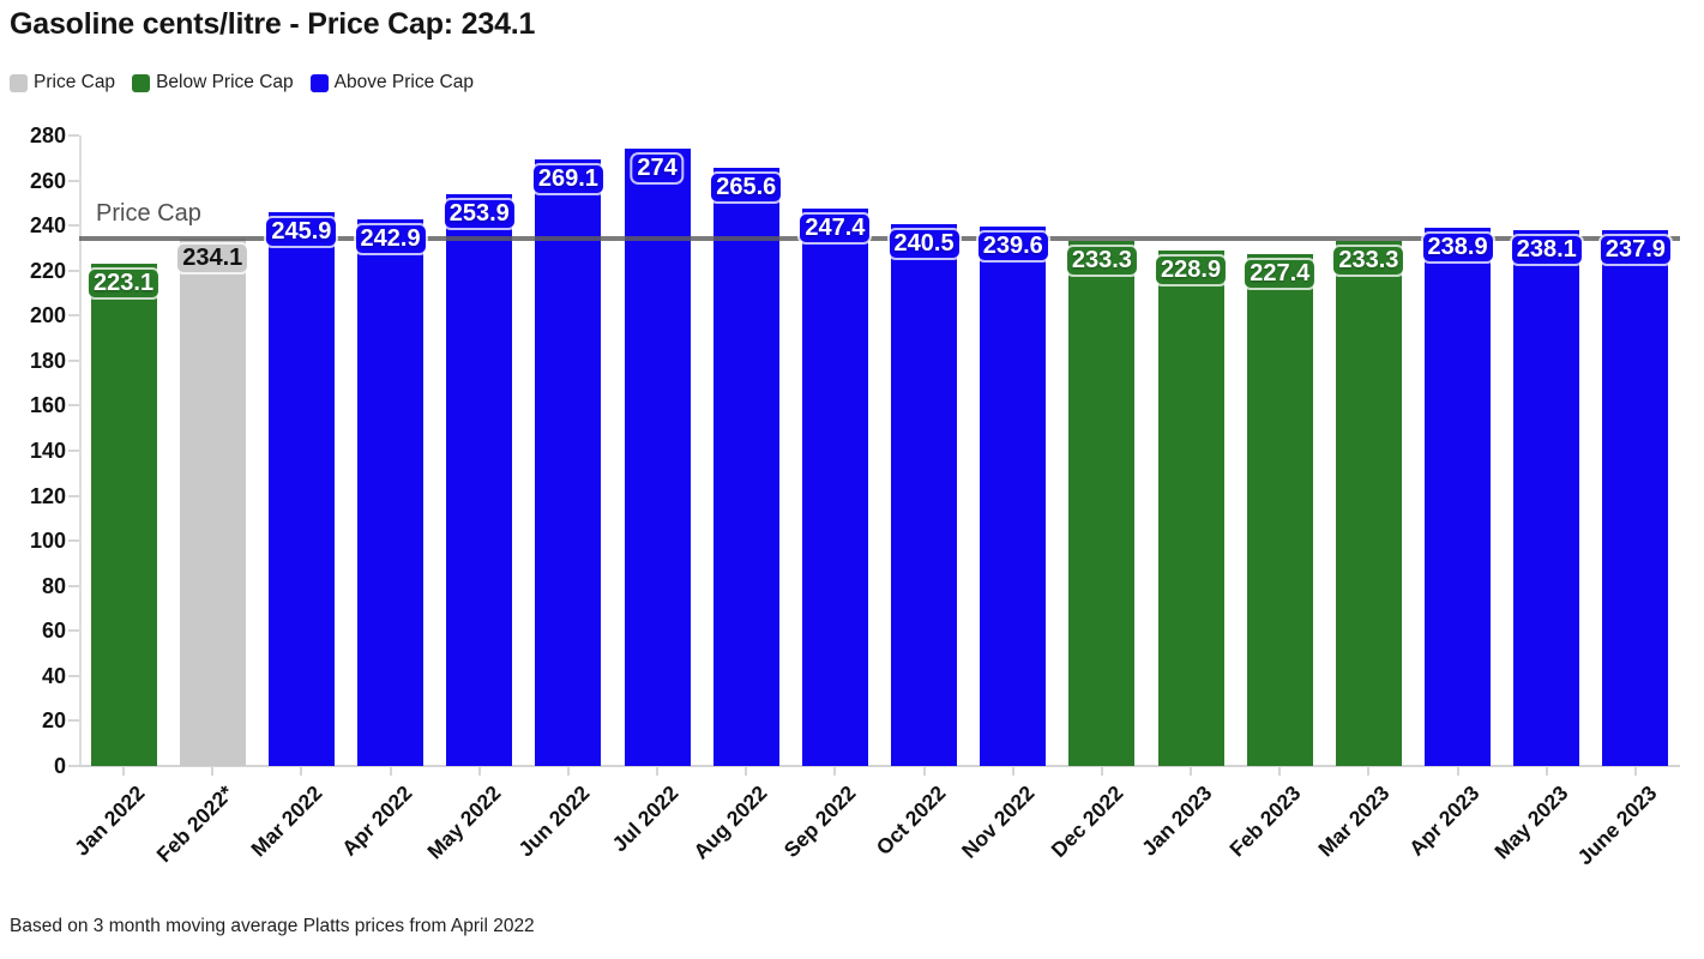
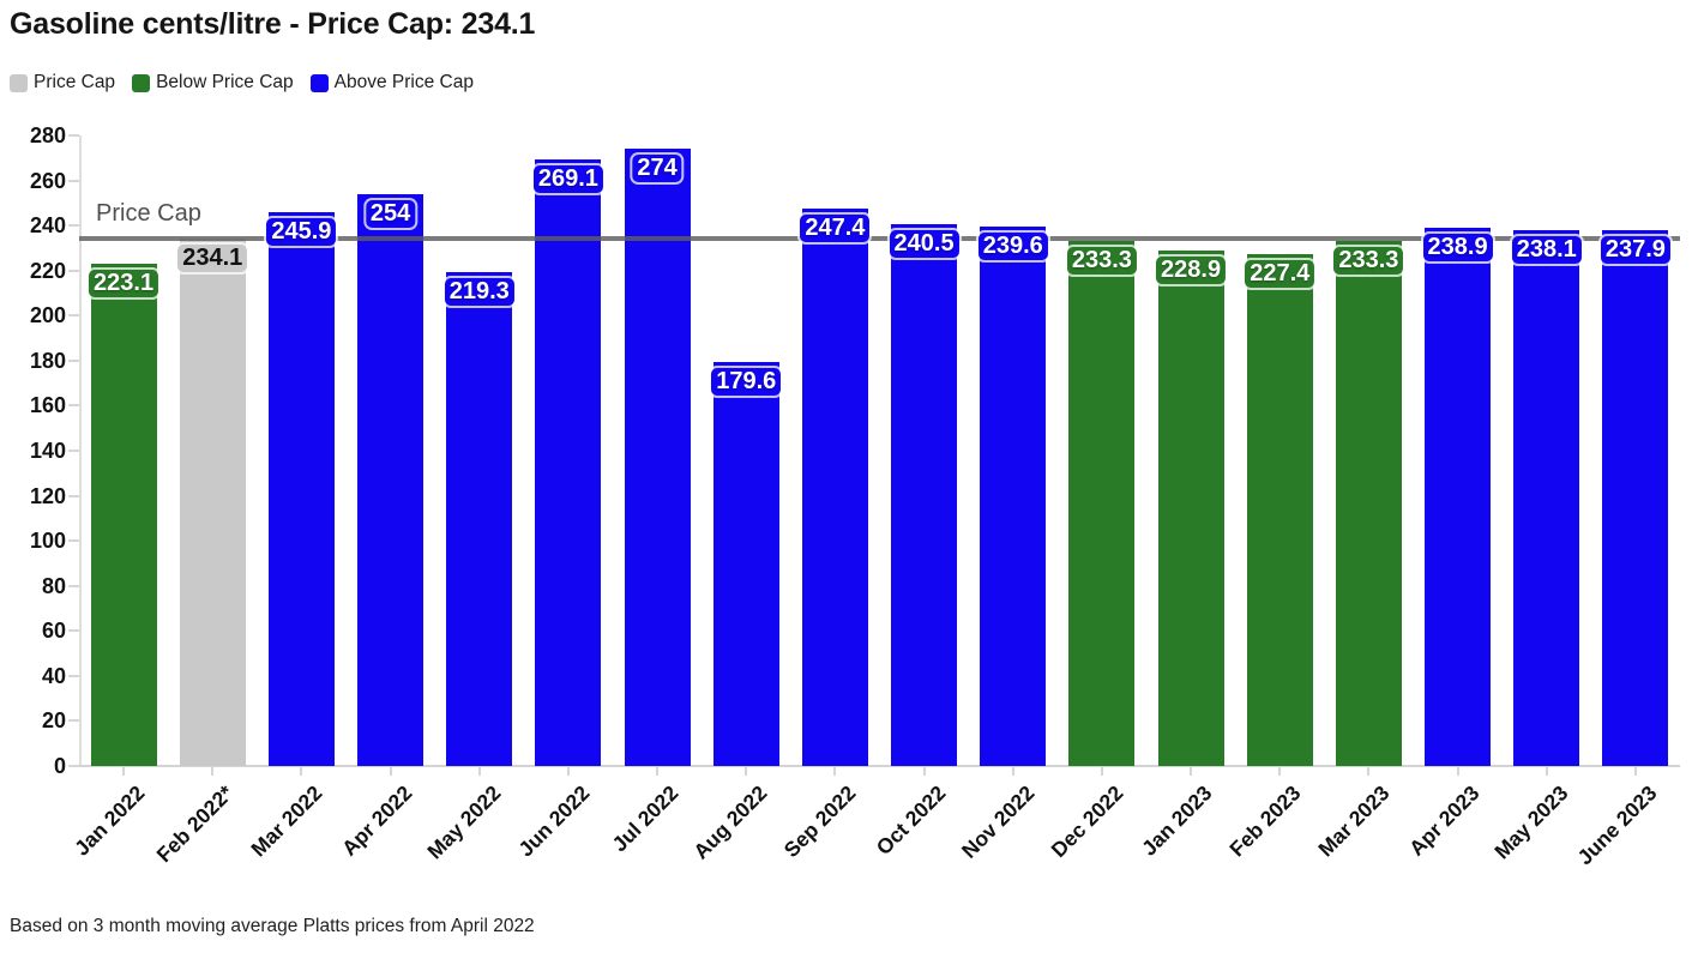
Apr 2022: 242.9 -> 254
May 2022: 253.9 -> 219.3
Aug 2022: 265.6 -> 179.6
